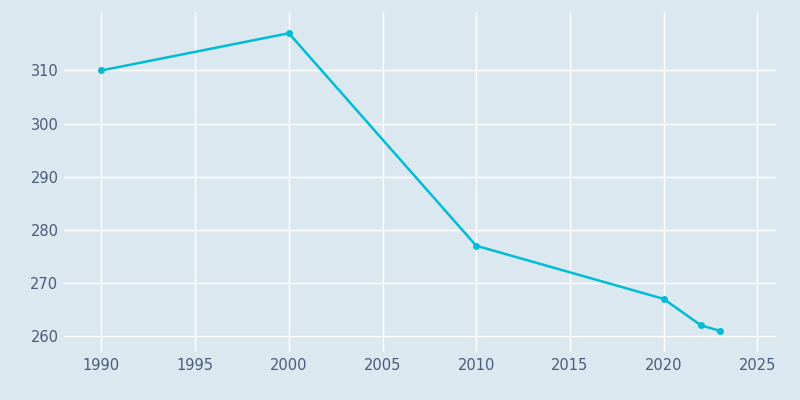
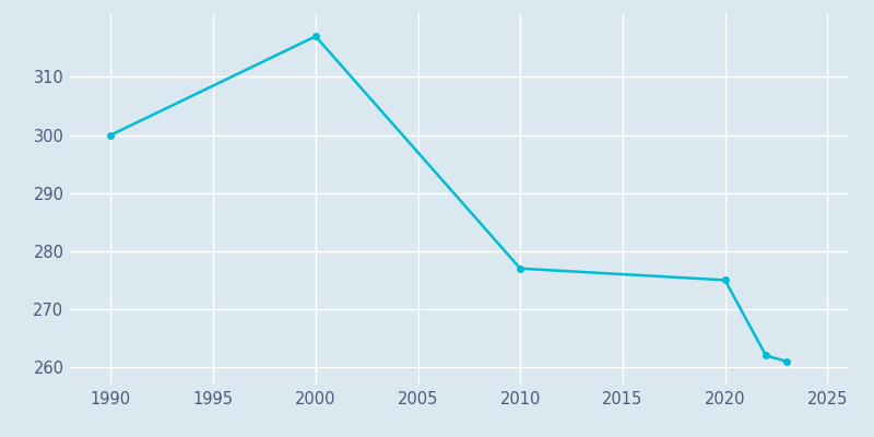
1990: 310 -> 300
2020: 267 -> 275
